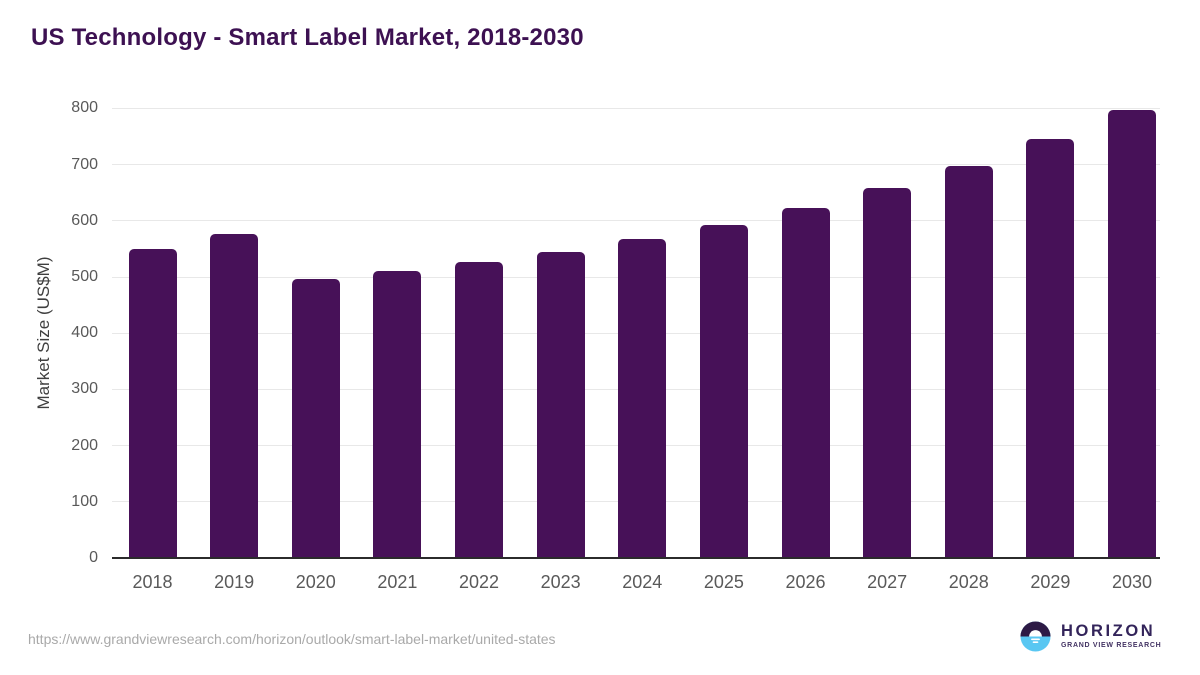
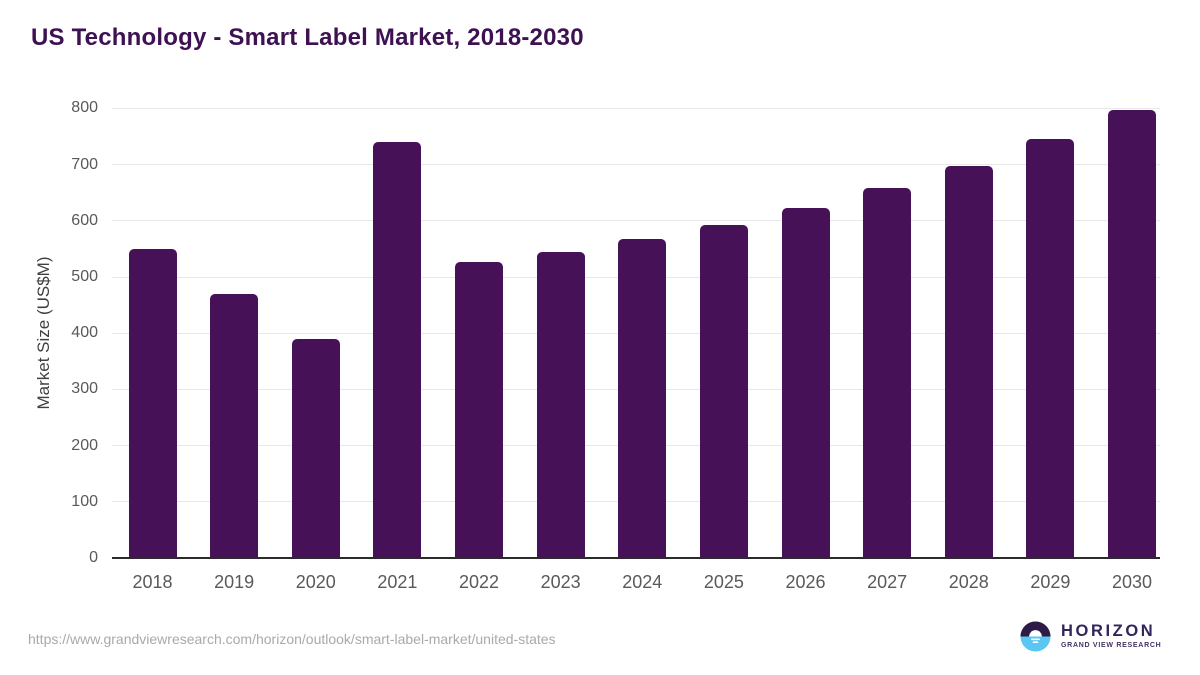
2019: 580 -> 470
2020: 500 -> 390
2021: 510 -> 740
